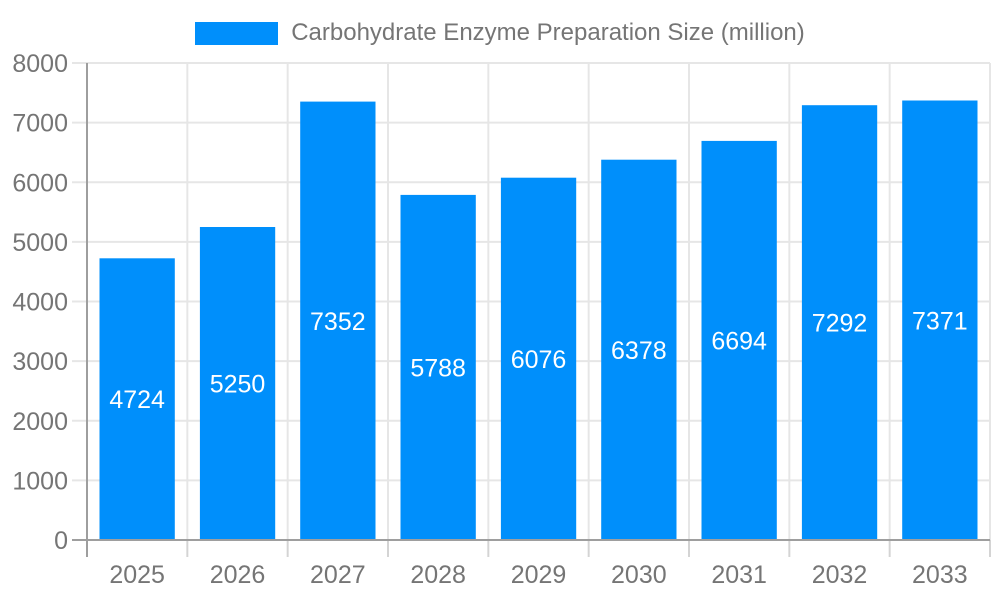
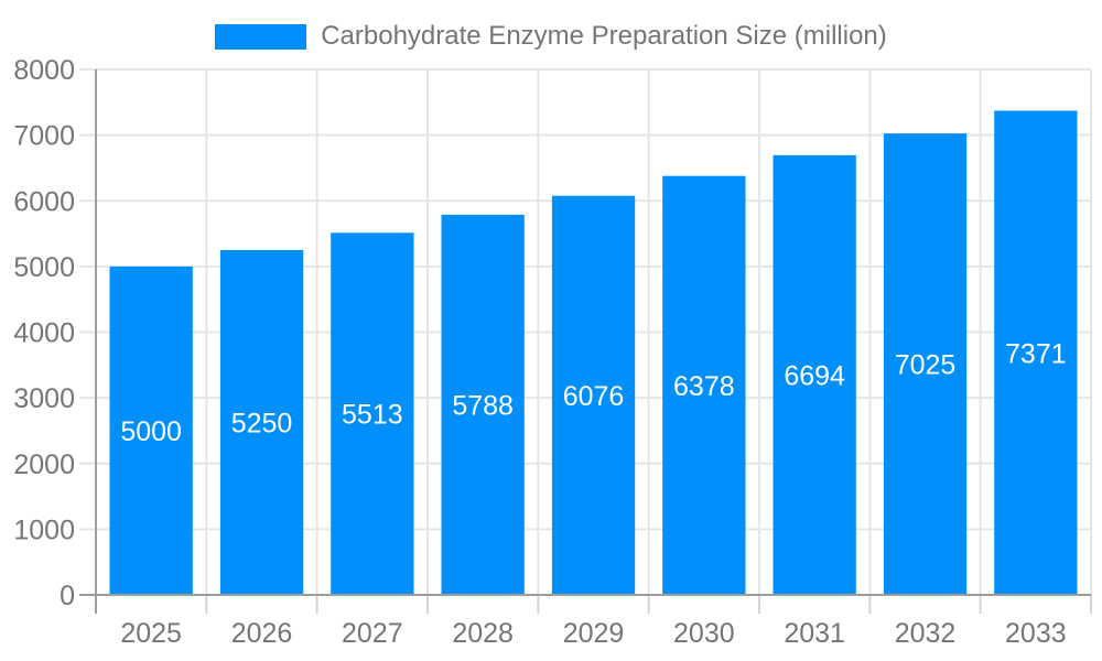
2025: 4724 -> 5000
2027: 7352 -> 5513
2032: 7292 -> 7025
